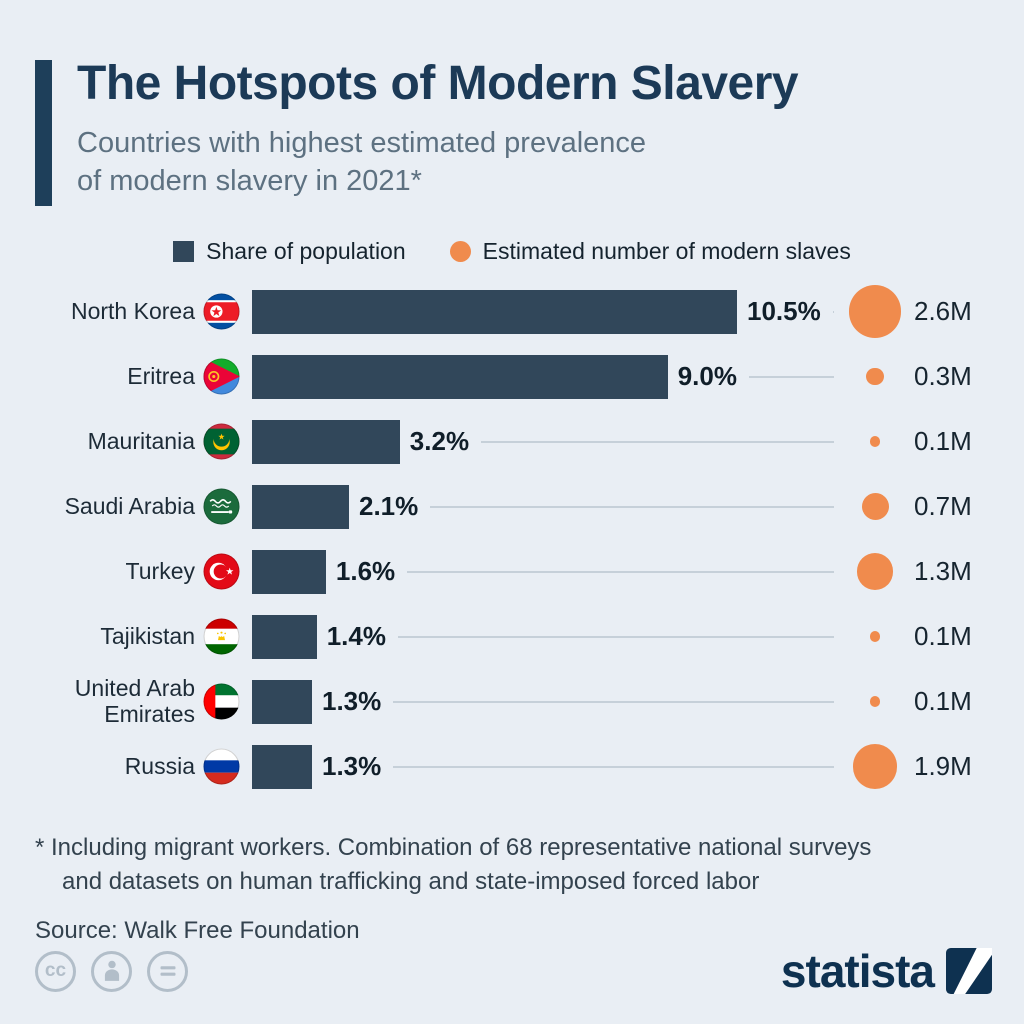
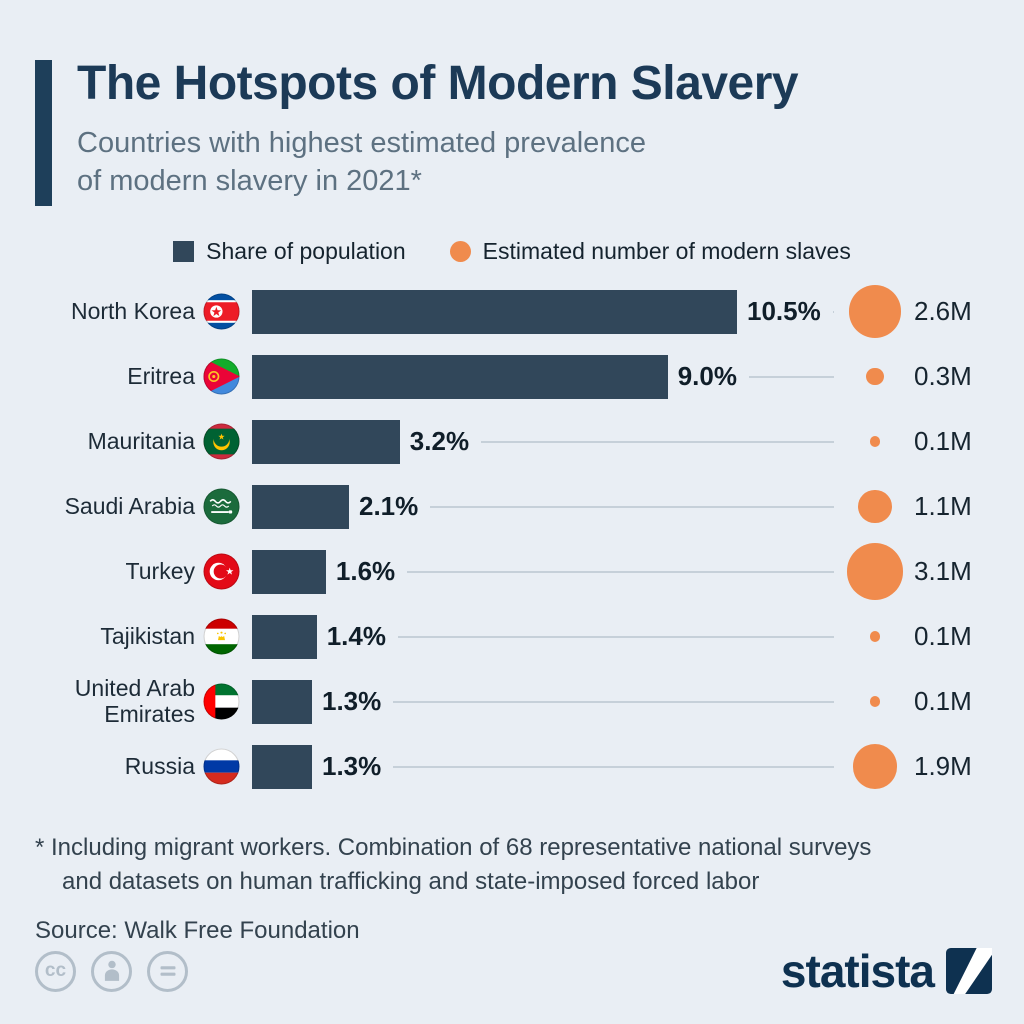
Estimated number of modern slaves/Saudi Arabia: 0.7M -> 1.1M
Estimated number of modern slaves/Turkey: 1.3M -> 3.1M
